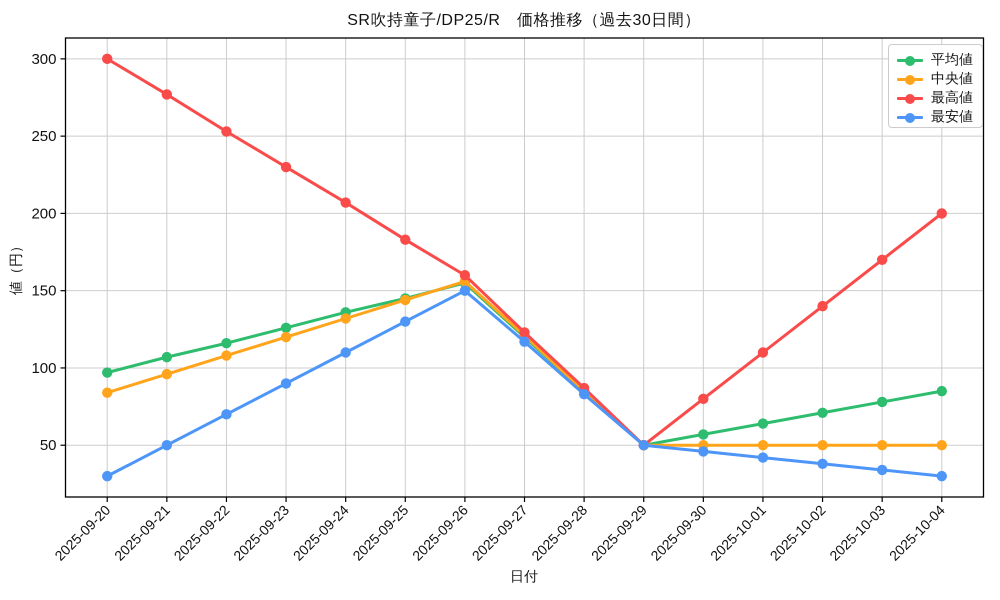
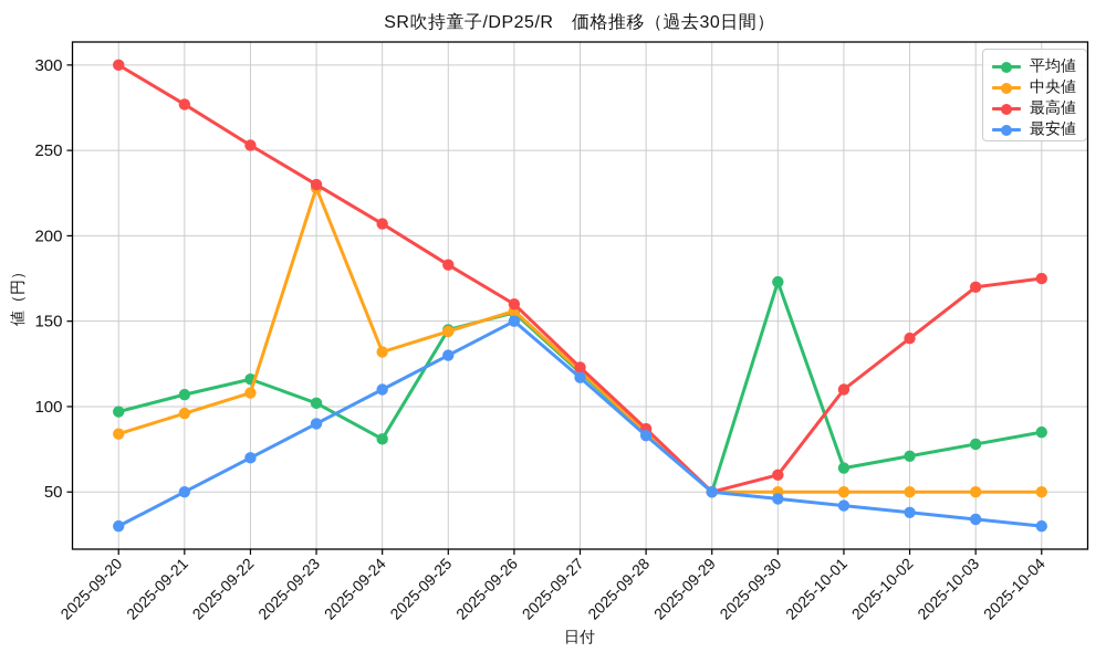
平均値/2025-09-23: 126 -> 102
中央値/2025-09-23: 120 -> 228
平均値/2025-09-24: 136 -> 81
平均値/2025-09-30: 57 -> 173
最高値/2025-09-30: 80 -> 60
最高値/2025-10-04: 200 -> 175
